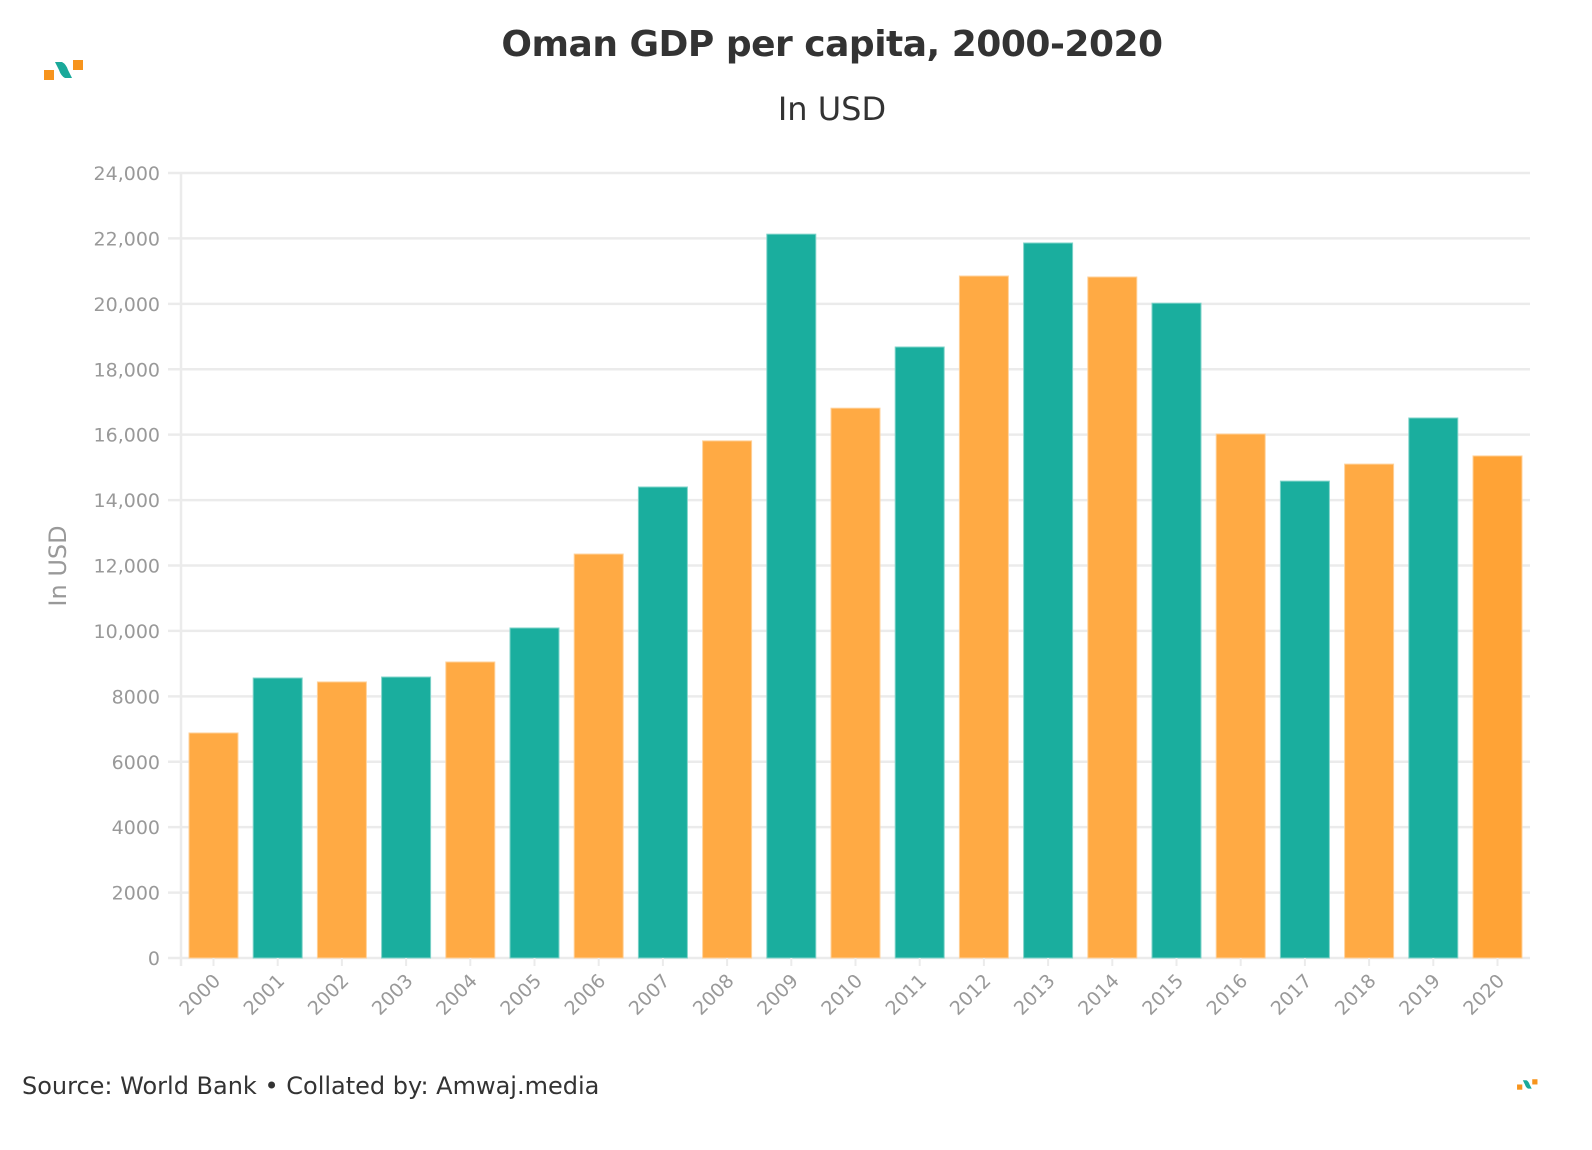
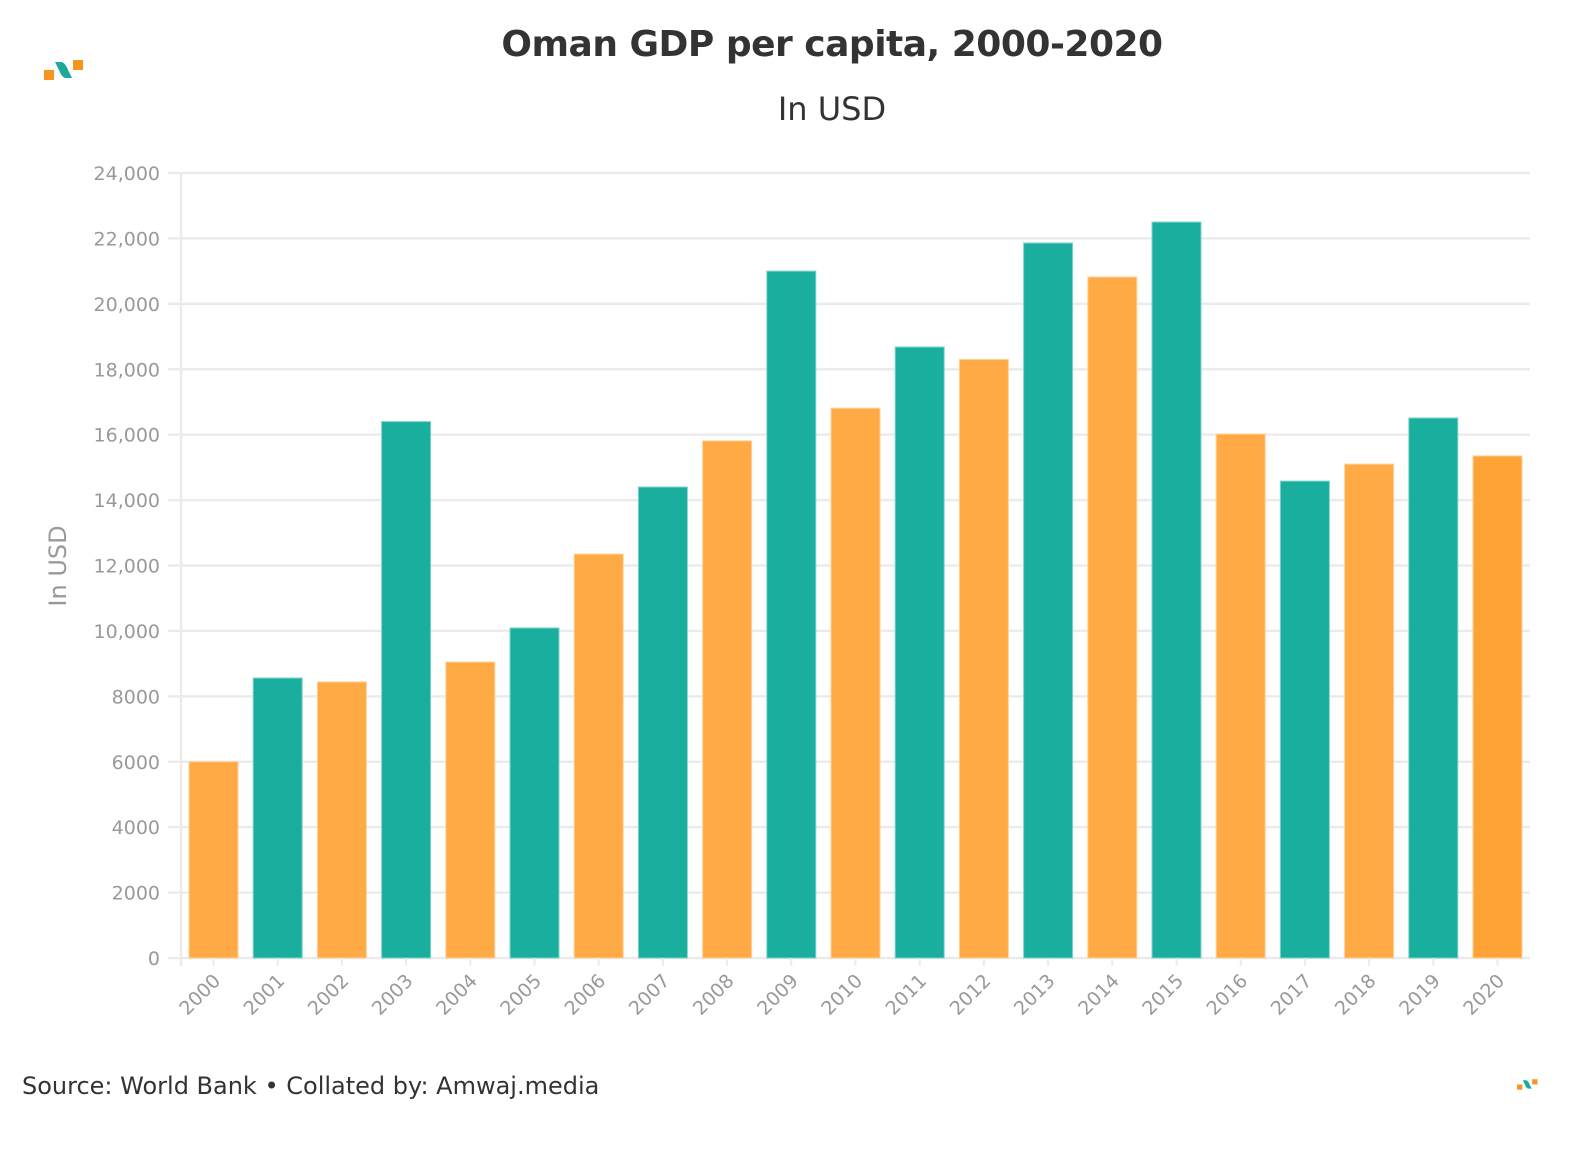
2000: 6900 -> 6000
2003: 8600 -> 16400
2009: 22100 -> 21000
2012: 20800 -> 18300
2015: 20000 -> 22500
